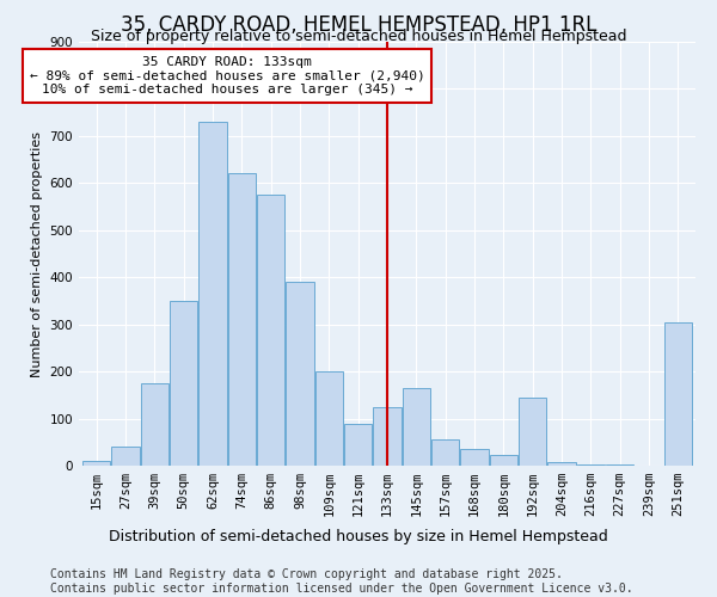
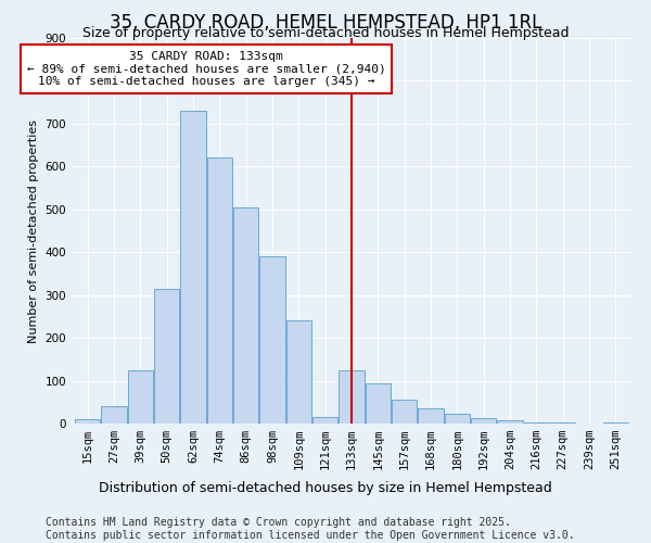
39sqm: 175 -> 125
50sqm: 350 -> 315
86sqm: 575 -> 505
109sqm: 200 -> 240
121sqm: 90 -> 15
145sqm: 165 -> 95
192sqm: 145 -> 12
251sqm: 305 -> 3
